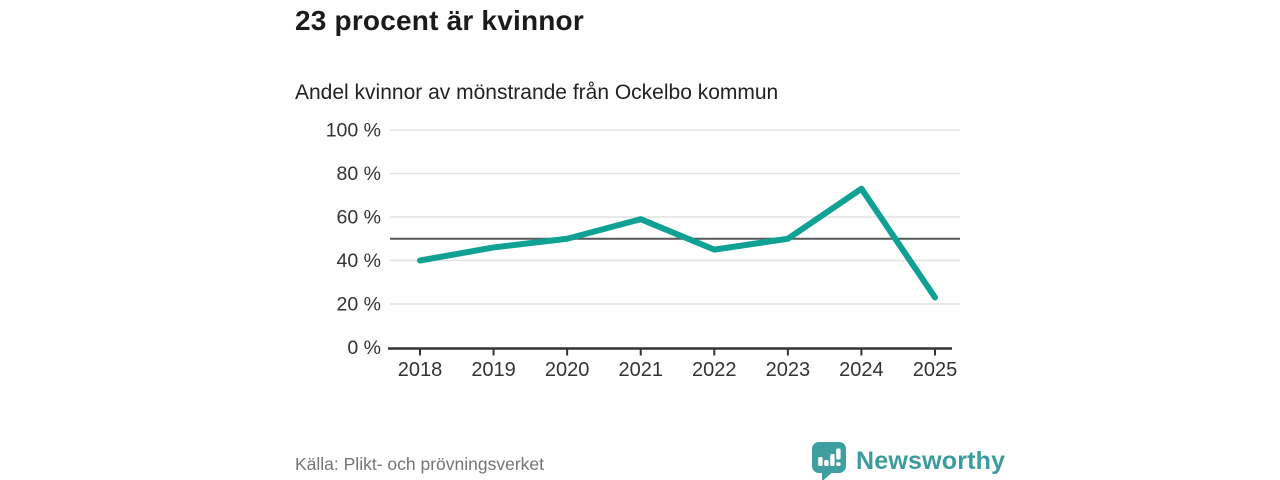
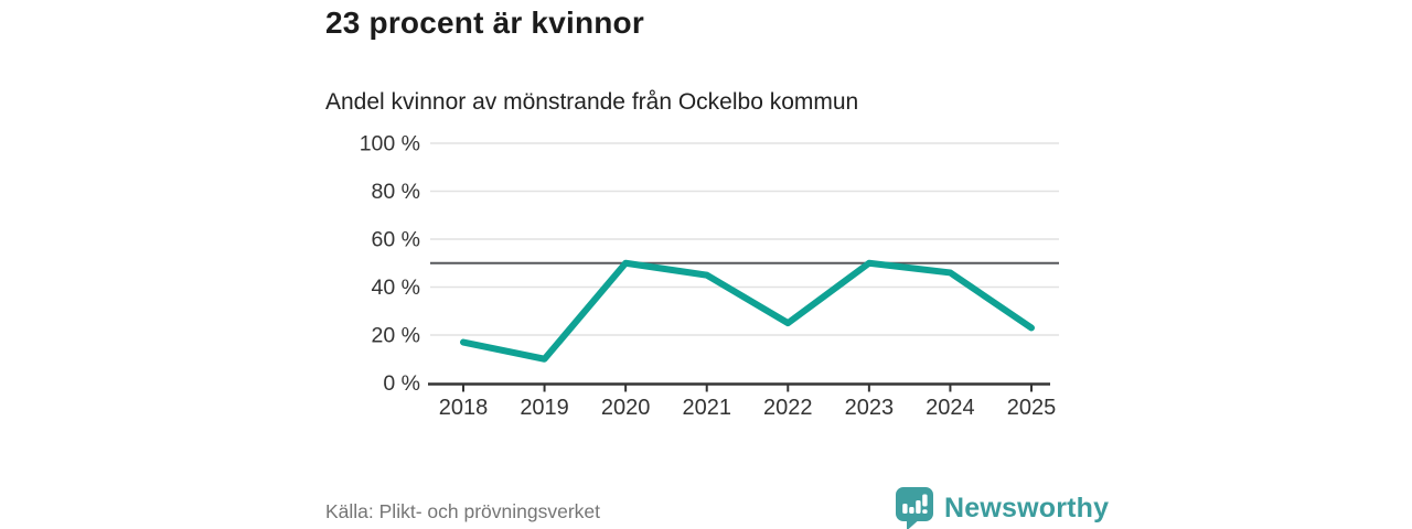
2018: 40% -> 17%
2019: 46% -> 10%
2021: 59% -> 45%
2022: 45% -> 25%
2024: 73% -> 46%
